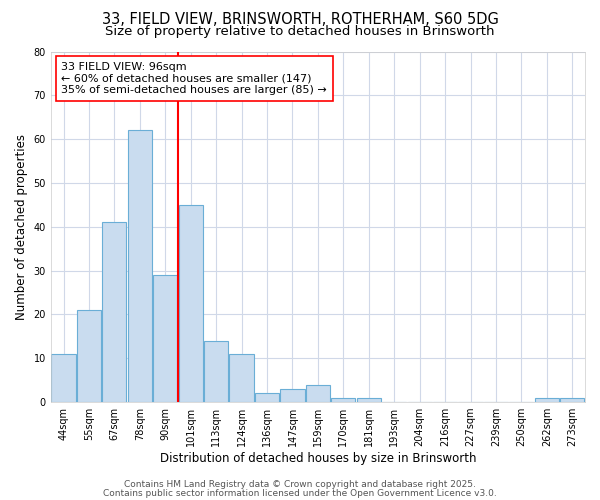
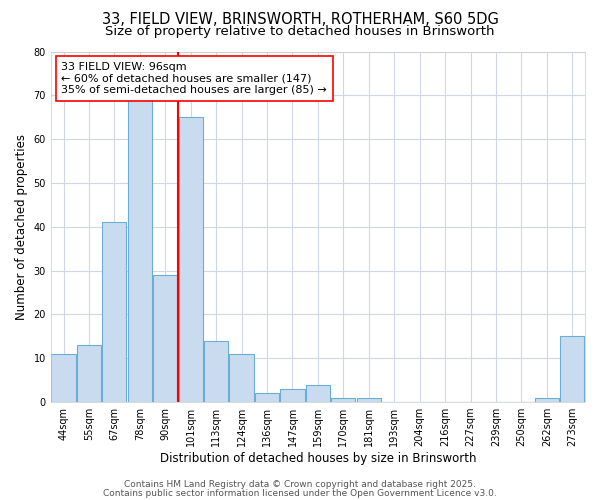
55sqm: 21 -> 13
78sqm: 62 -> 69
101sqm: 45 -> 65
273sqm: 1 -> 15
